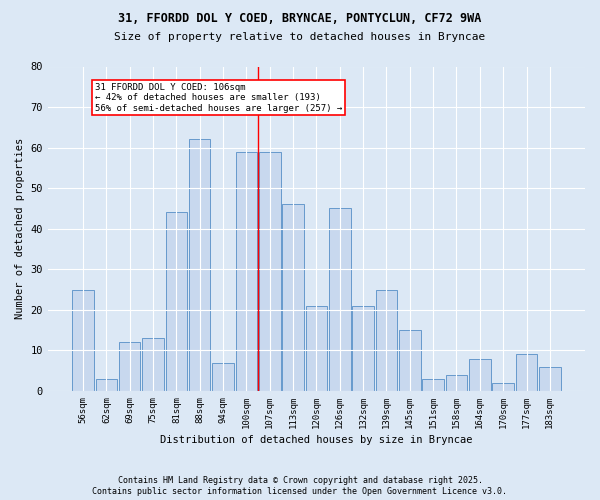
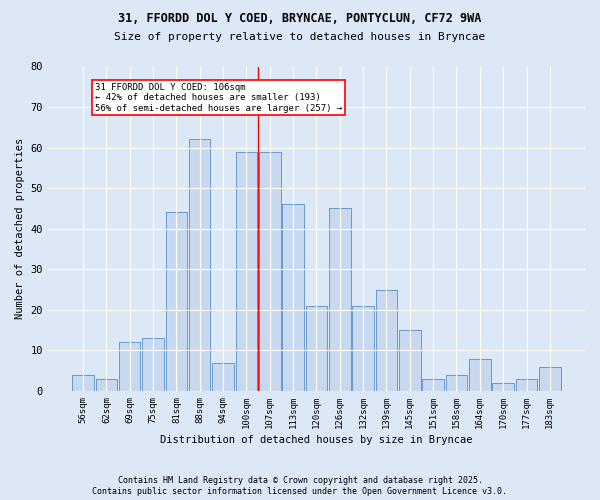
56sqm: 25 -> 4
177sqm: 9 -> 3
